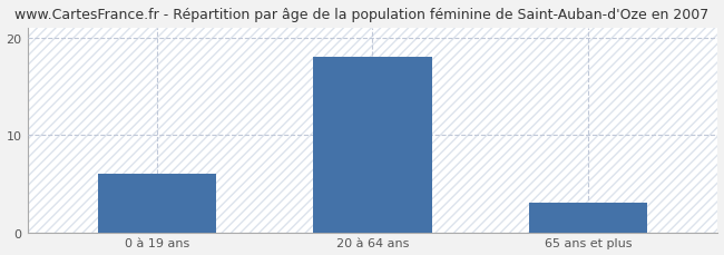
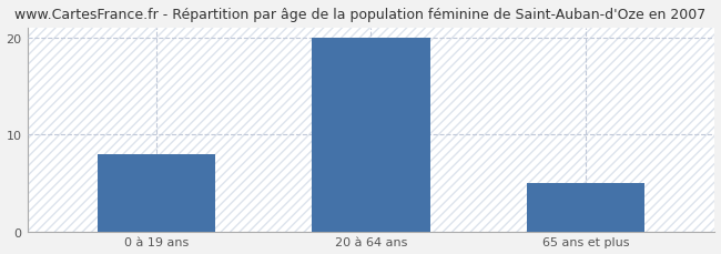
0 à 19 ans: 6 -> 8
20 à 64 ans: 18 -> 20
65 ans et plus: 3 -> 5
